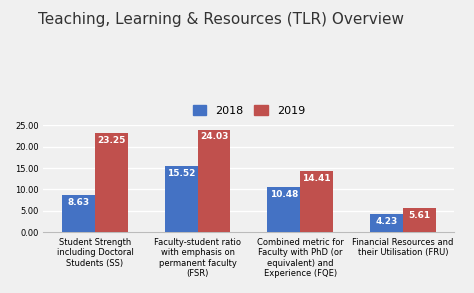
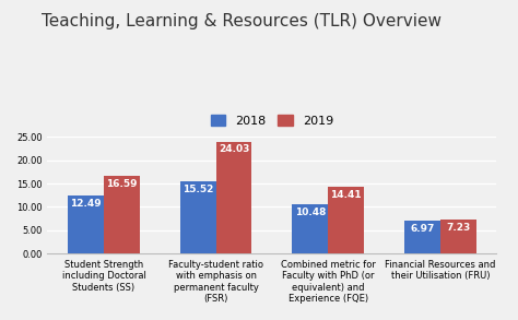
2018/Student Strength including Doctoral Students (SS): 8.63 -> 12.49
2019/Student Strength including Doctoral Students (SS): 23.25 -> 16.59
2018/Financial Resources and their Utilisation (FRU): 4.23 -> 6.97
2019/Financial Resources and their Utilisation (FRU): 5.61 -> 7.23
